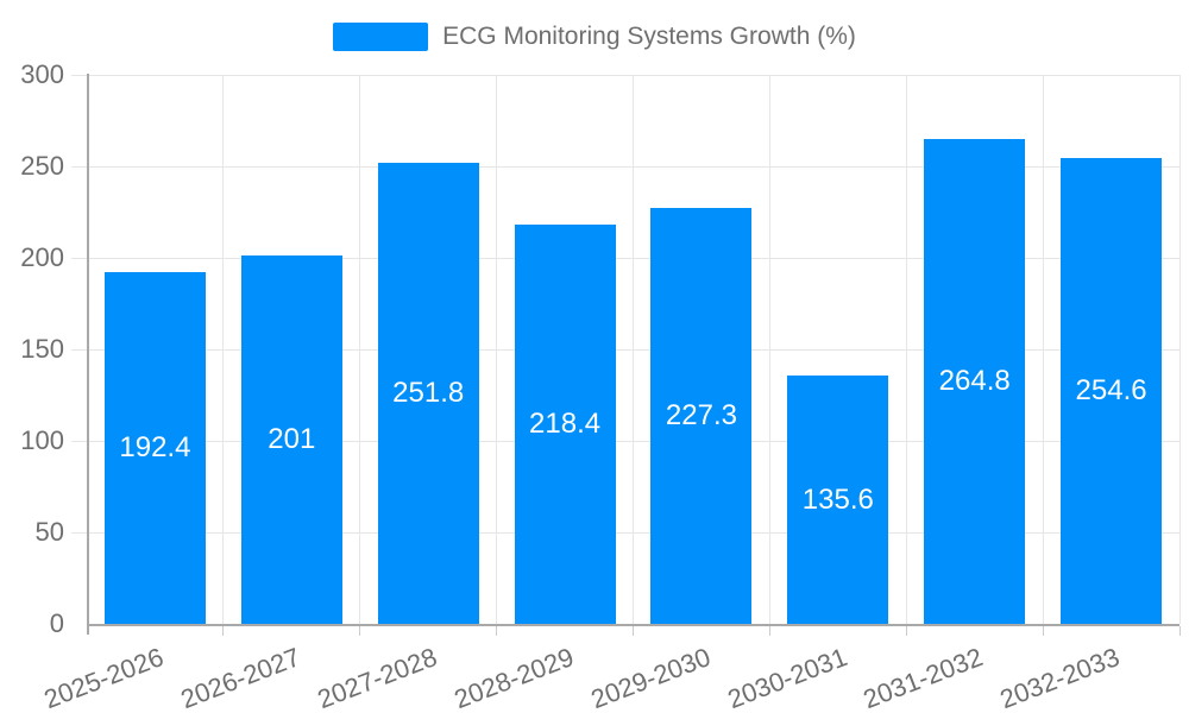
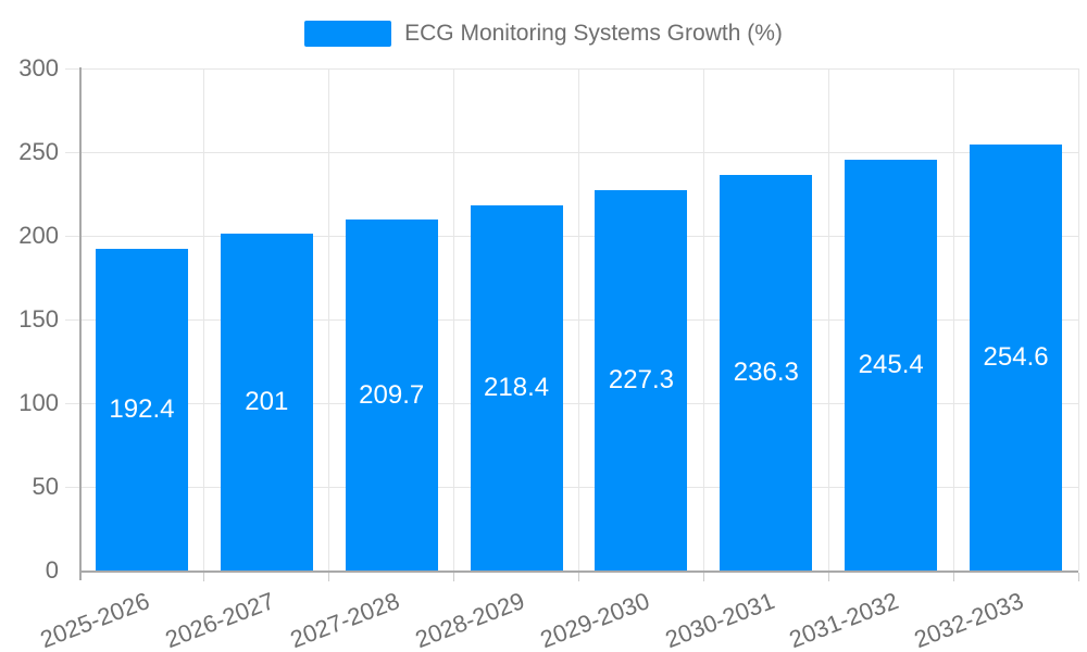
2027-2028: 251.8 -> 209.7
2030-2031: 135.6 -> 236.3
2031-2032: 264.8 -> 245.4
